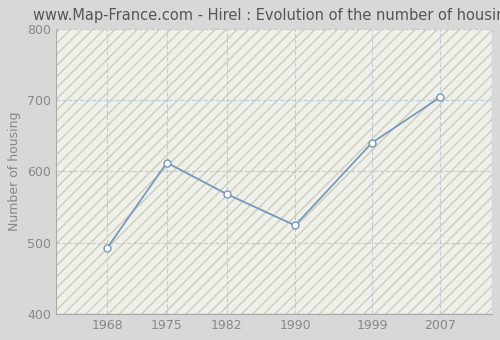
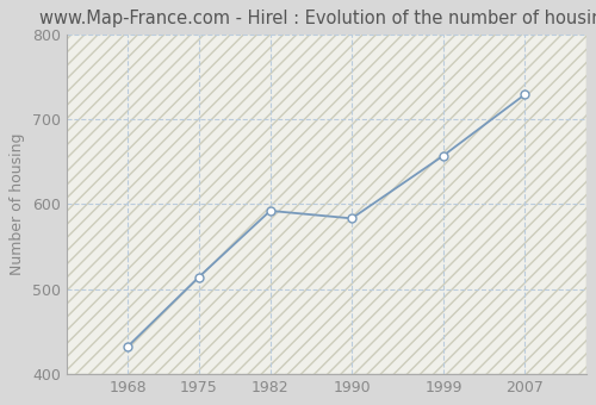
1968: 492 -> 432
1975: 612 -> 514
1982: 568 -> 592
1990: 524 -> 583
1999: 640 -> 657
2007: 704 -> 729
